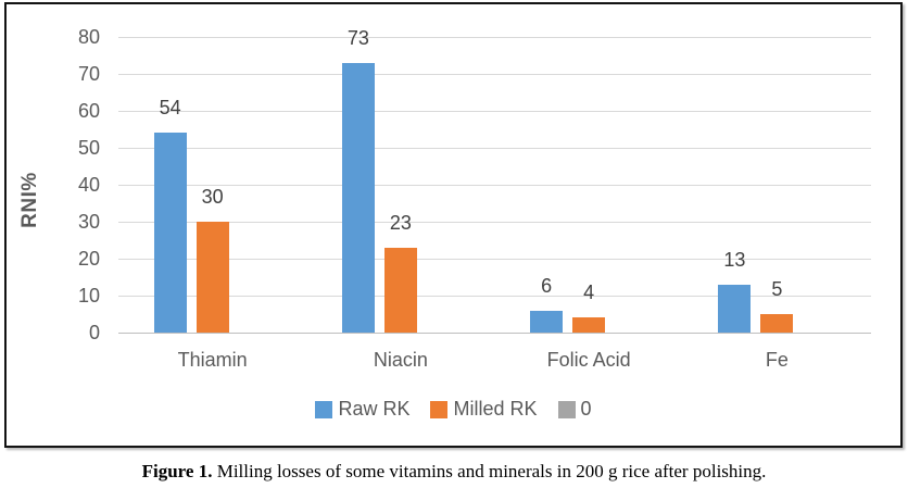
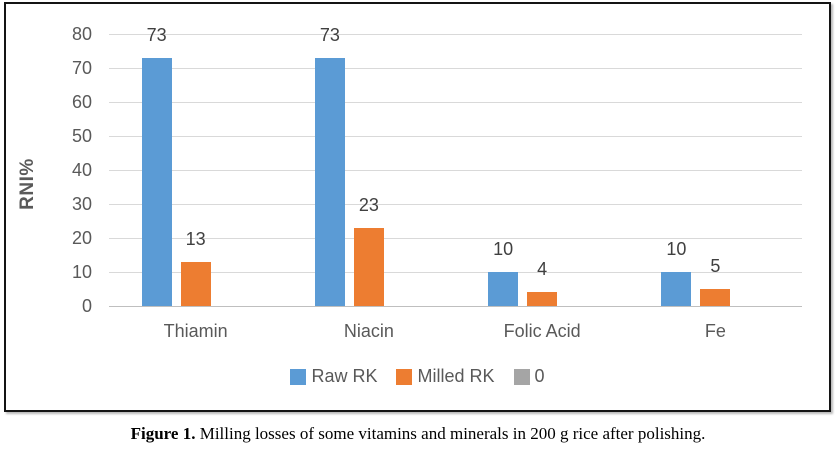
Raw RK/Thiamin: 54 -> 73
Milled RK/Thiamin: 30 -> 13
Raw RK/Folic Acid: 6 -> 10
Raw RK/Fe: 13 -> 10
